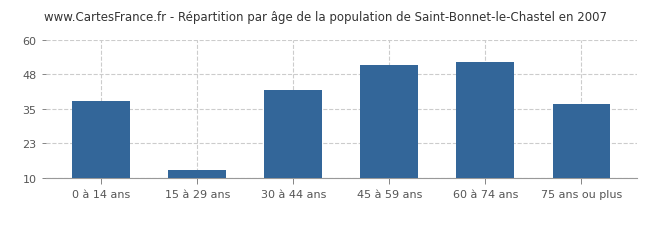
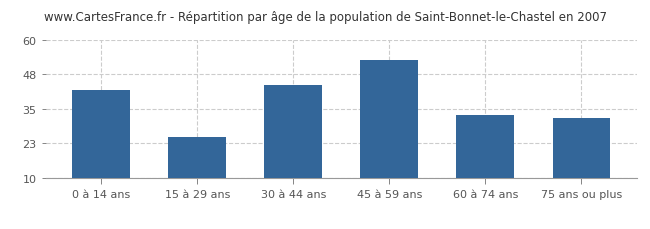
0 à 14 ans: 38 -> 42
15 à 29 ans: 13 -> 25
30 à 44 ans: 42 -> 44
45 à 59 ans: 51 -> 53
60 à 74 ans: 52 -> 33
75 ans ou plus: 37 -> 32
